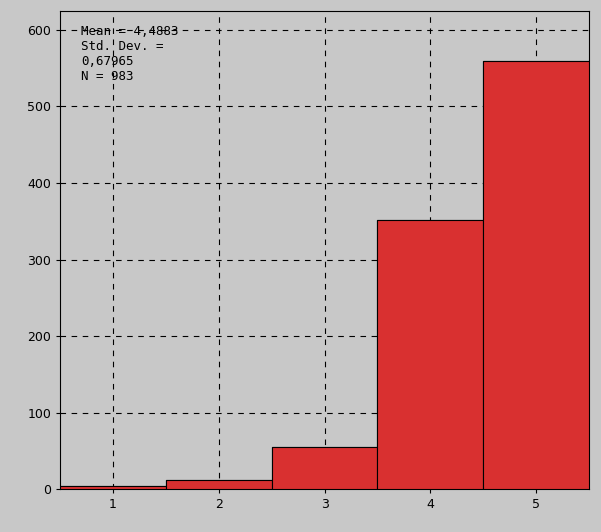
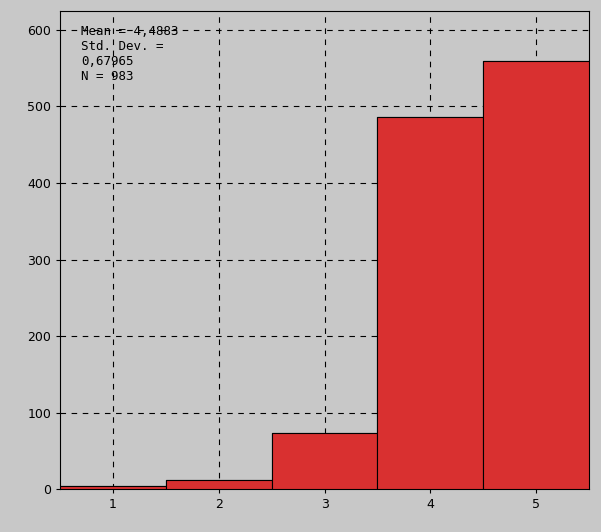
3: 55 -> 74
4: 352 -> 486
